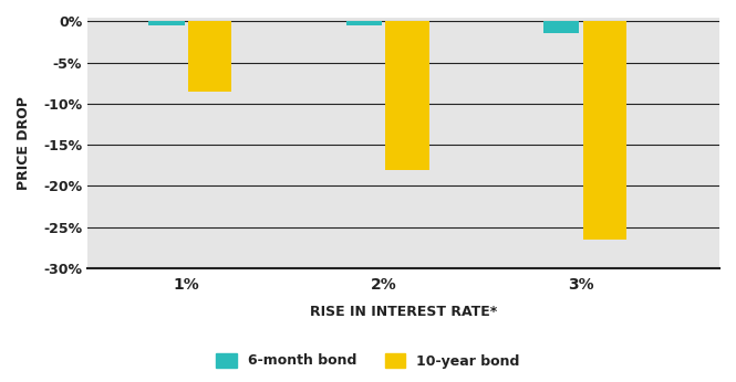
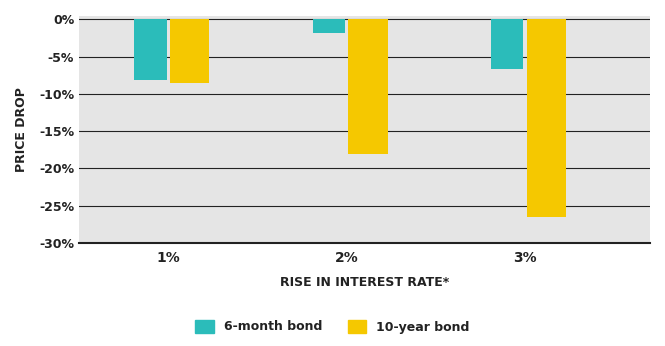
6-month bond/1%: -0.5% -> -8.2%
6-month bond/2%: -0.5% -> -1.8%
6-month bond/3%: -1.4% -> -6.6%
